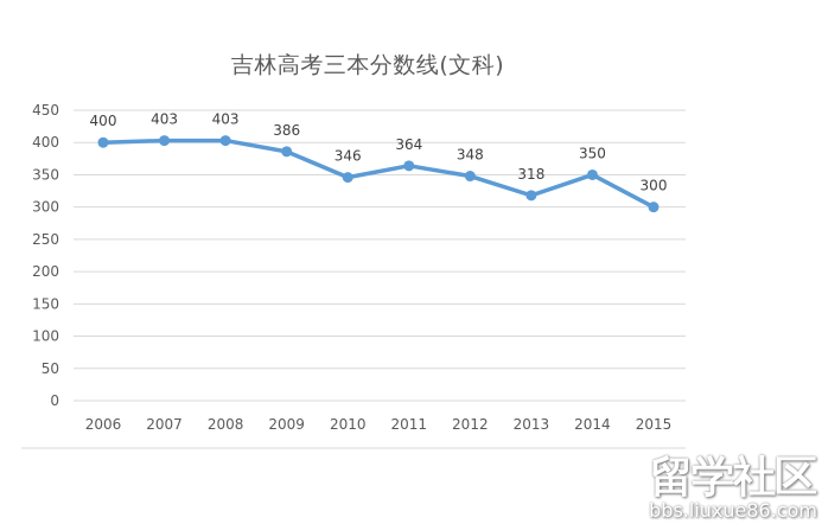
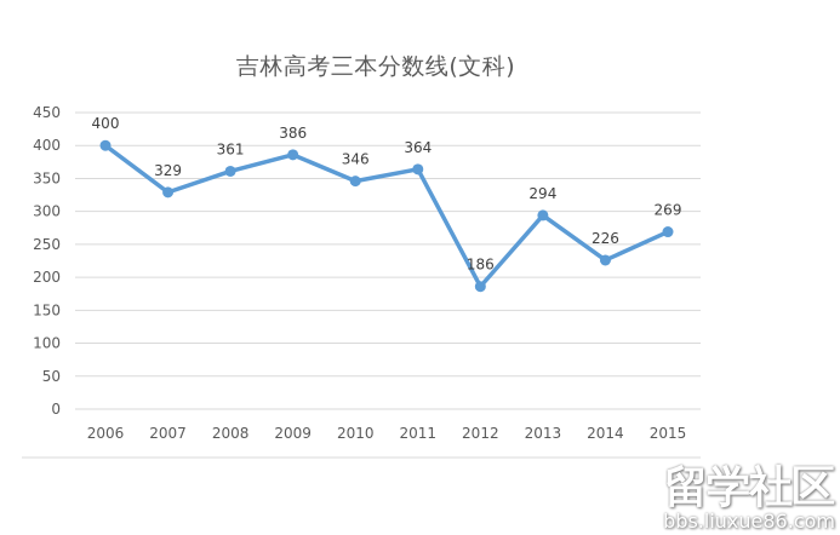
2007: 403 -> 329
2008: 403 -> 361
2012: 348 -> 186
2013: 318 -> 294
2014: 350 -> 226
2015: 300 -> 269
